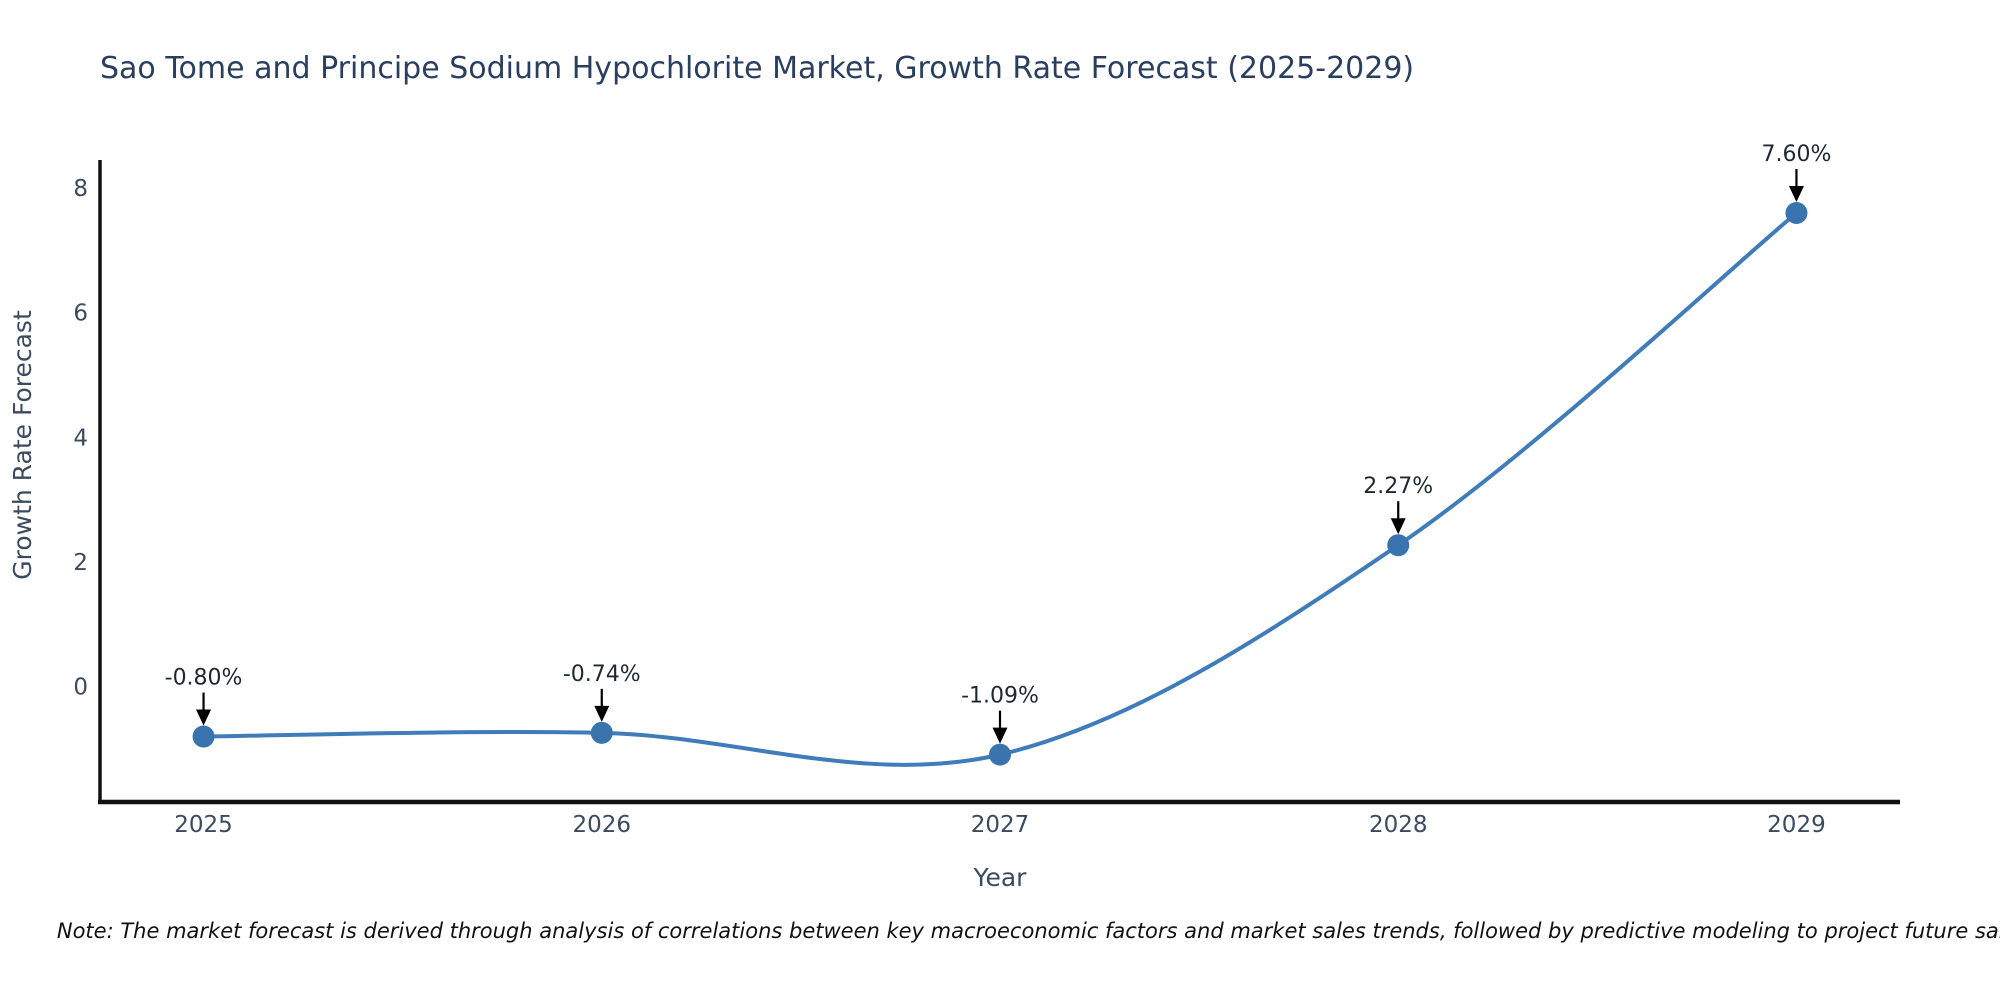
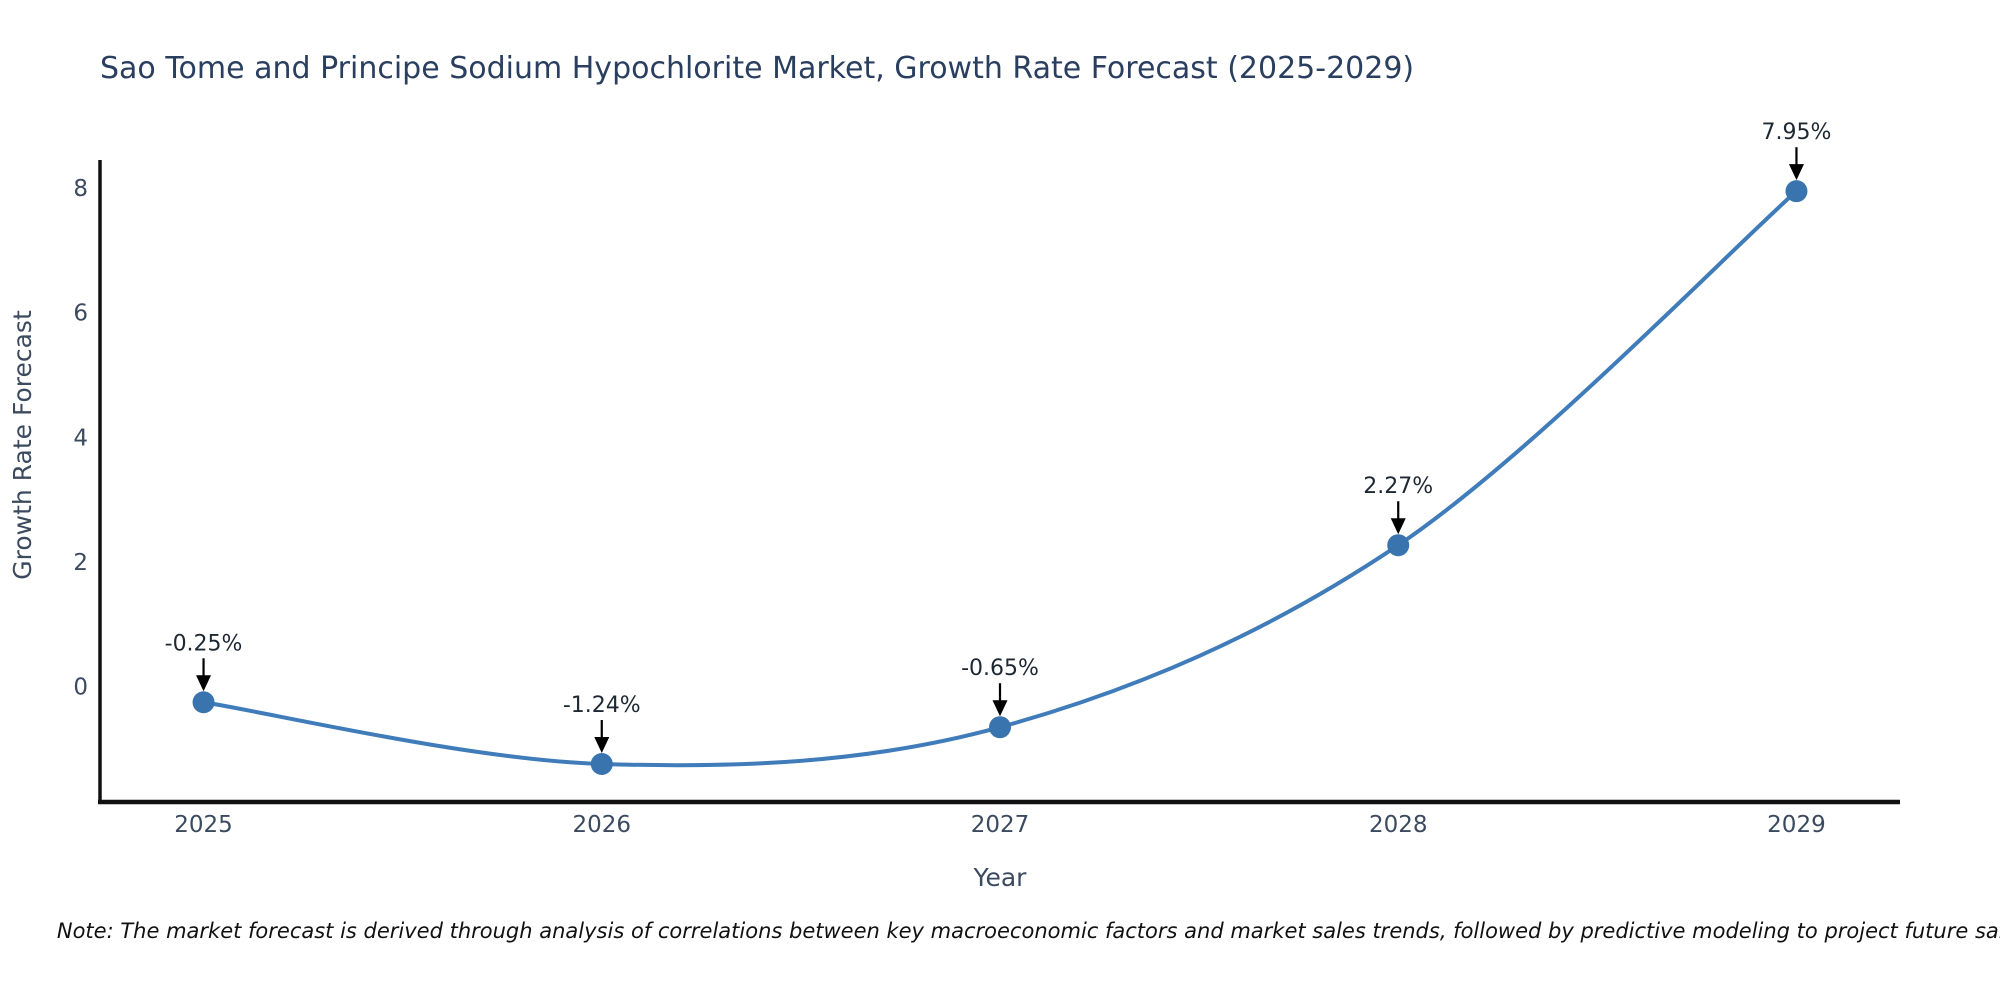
2025: -0.80% -> -0.25%
2026: -0.74% -> -1.24%
2027: -1.09% -> -0.65%
2029: 7.60% -> 7.95%
